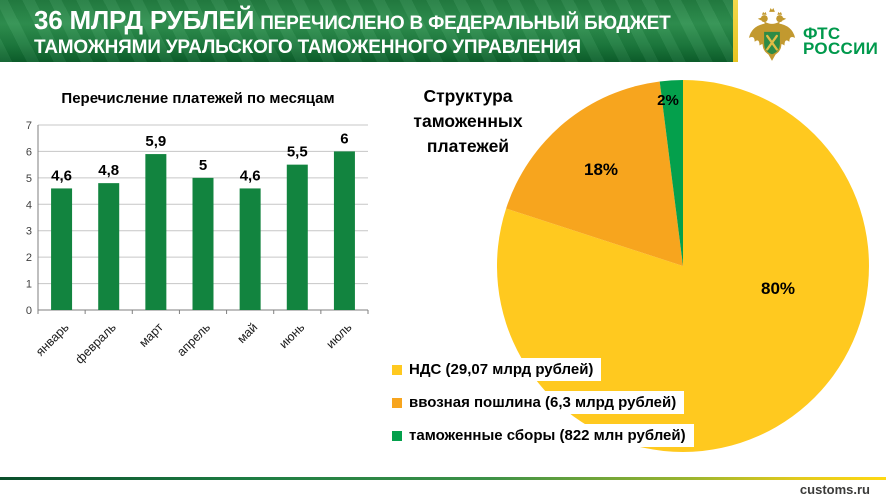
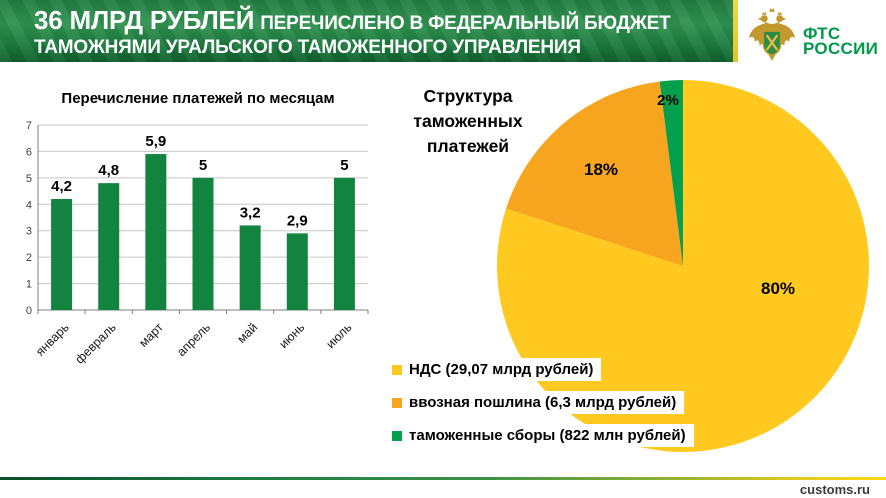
Перечисление платежей по месяцам/январь: 4,6 -> 4,2
Перечисление платежей по месяцам/май: 4,6 -> 3,2
Перечисление платежей по месяцам/июнь: 5,5 -> 2,9
Перечисление платежей по месяцам/июль: 6 -> 5
